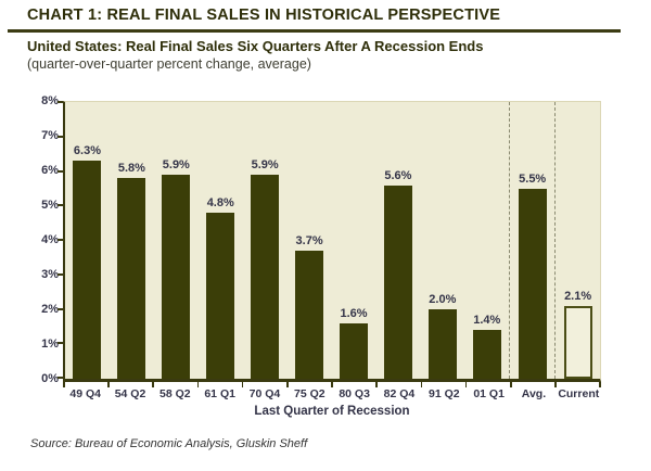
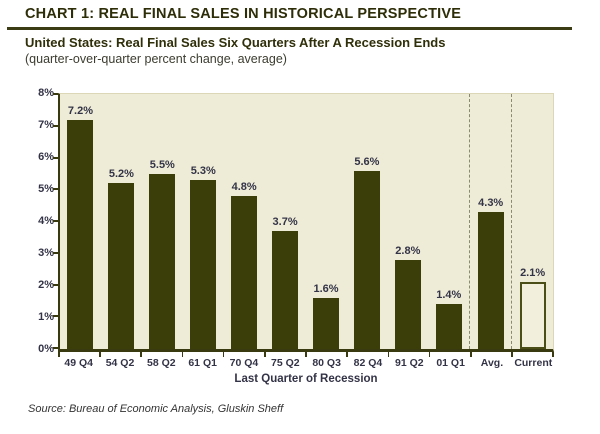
49 Q4: 6.3% -> 7.2%
54 Q2: 5.8% -> 5.2%
58 Q2: 5.9% -> 5.5%
61 Q1: 4.8% -> 5.3%
70 Q4: 5.9% -> 4.8%
91 Q2: 2.0% -> 2.8%
Avg.: 5.5% -> 4.3%
